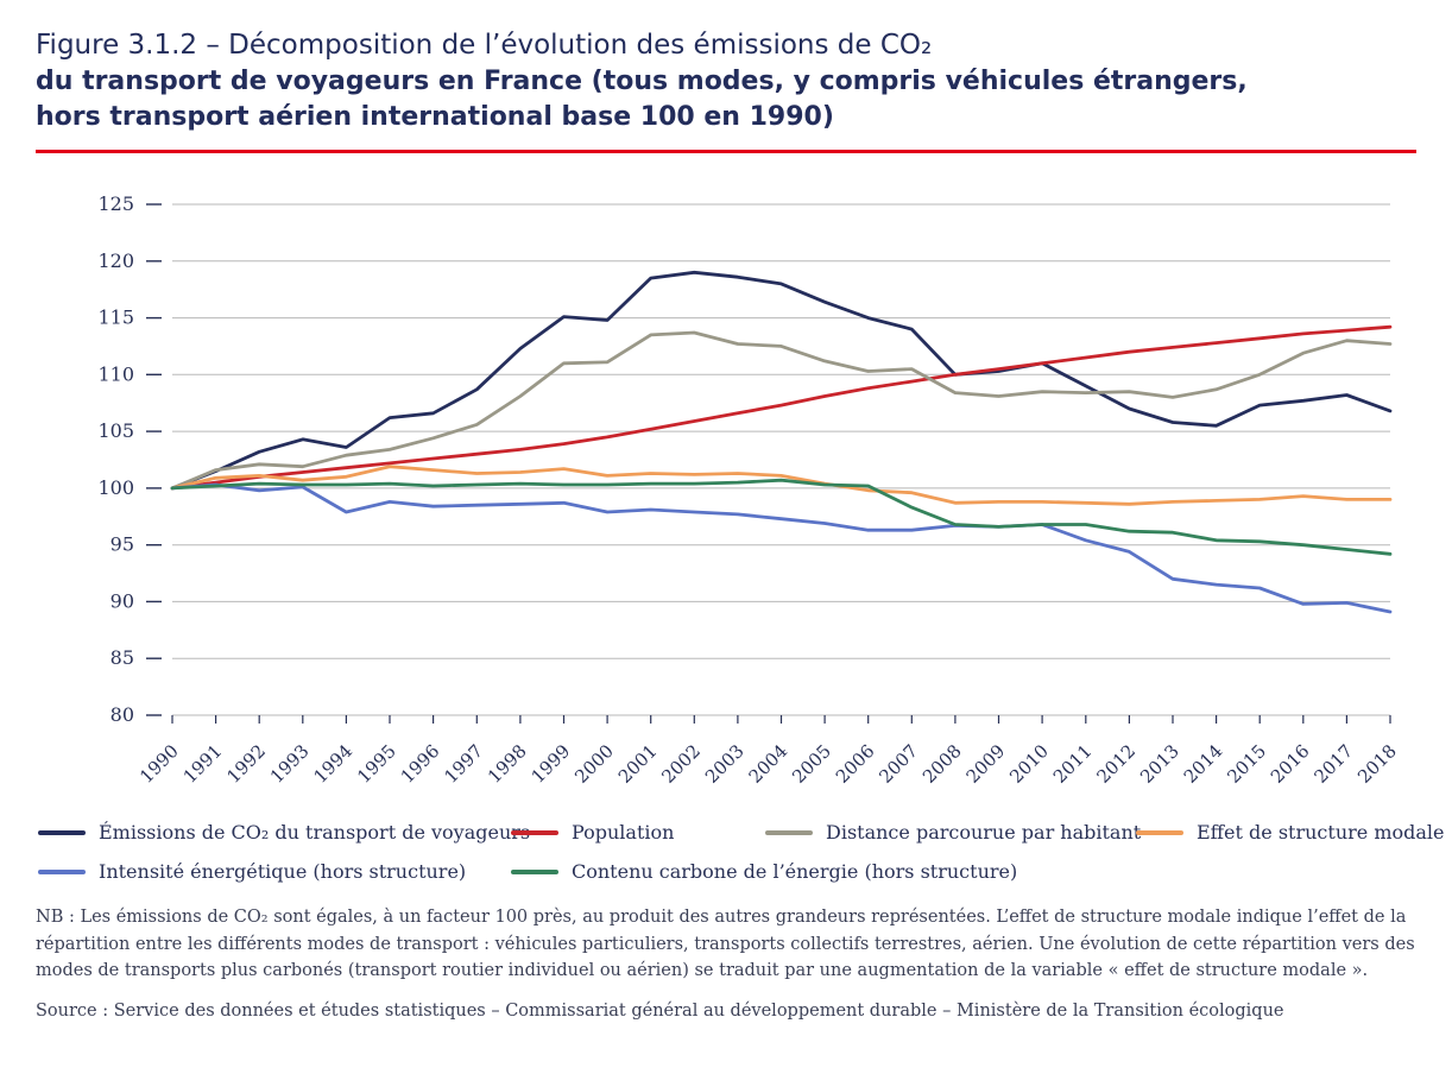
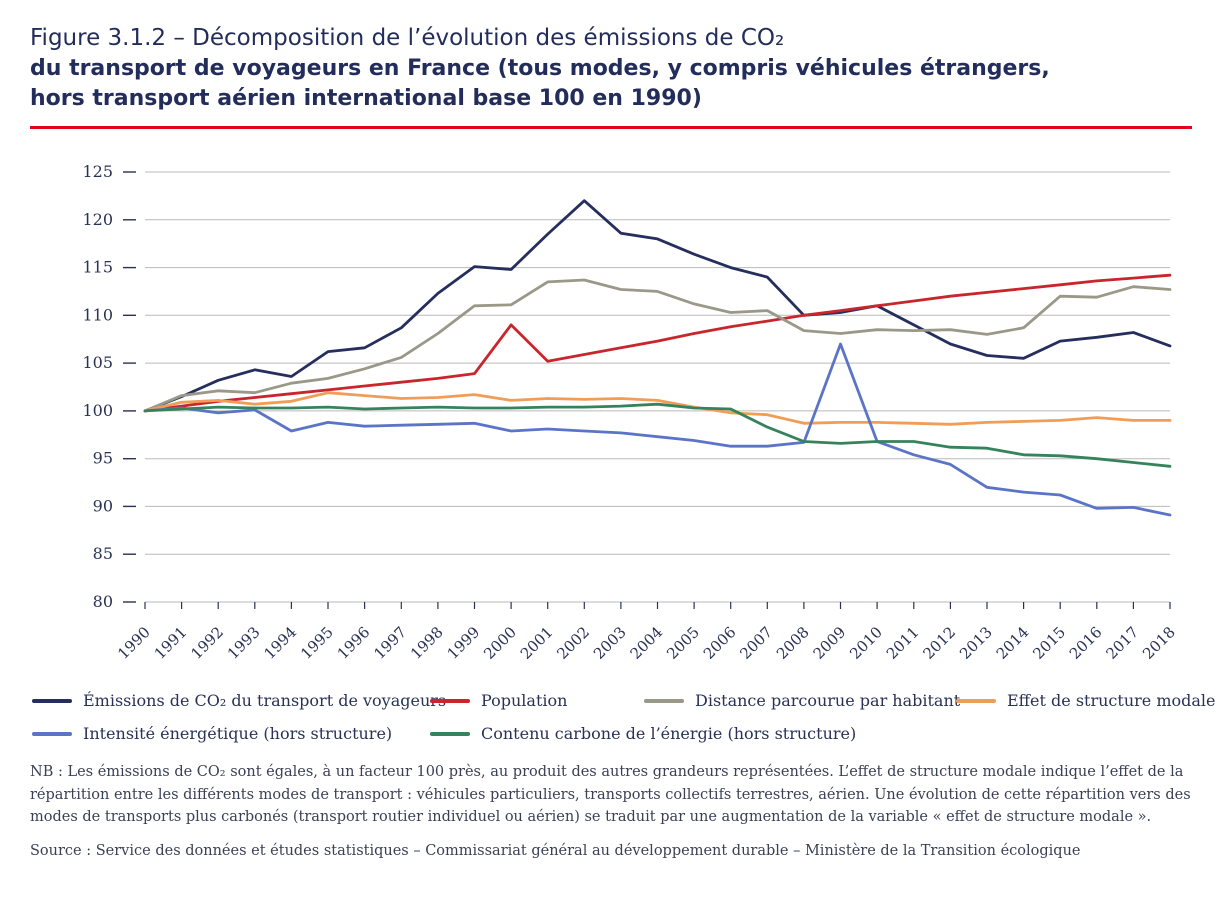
Population/2000: 104 -> 109
Émissions de CO₂ du transport de voyageurs/2002: 119 -> 122
Intensité énergétique (hors structure)/2009: 97 -> 107
Distance parcourue par habitant/2015: 110 -> 112
